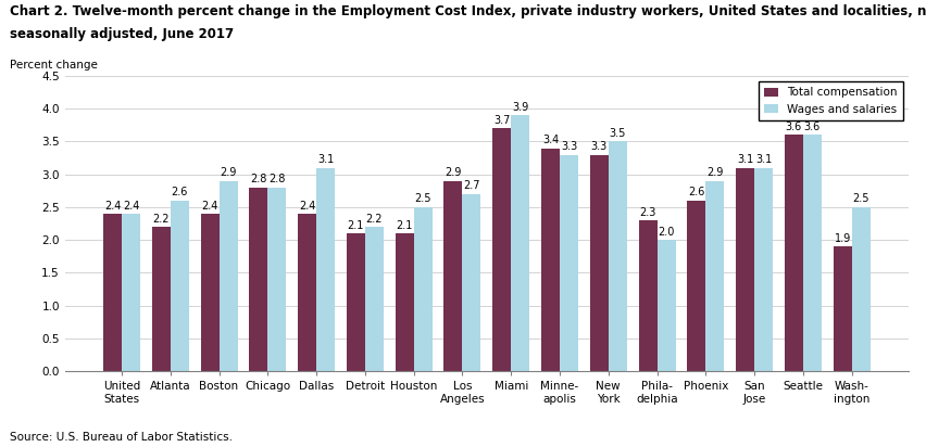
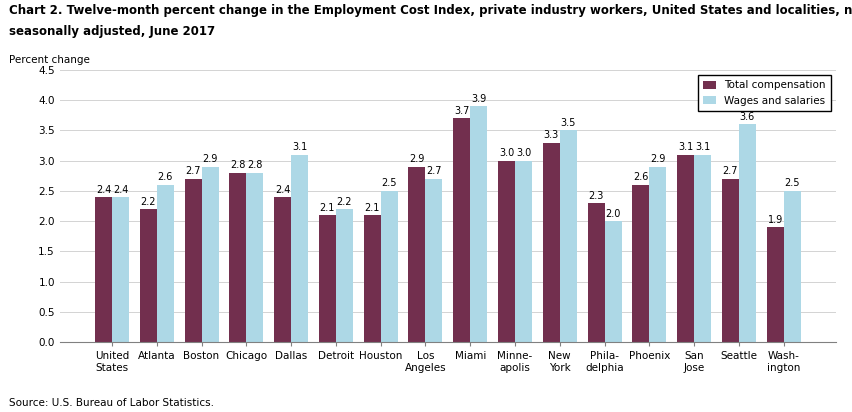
Total compensation/Boston: 2.4 -> 2.7
Total compensation/Minne- apolis: 3.4 -> 3.0
Wages and salaries/Minne- apolis: 3.3 -> 3.0
Total compensation/Seattle: 3.6 -> 2.7
